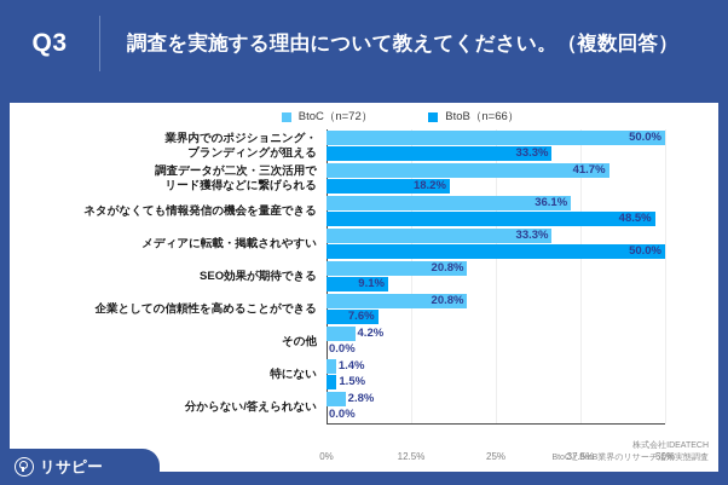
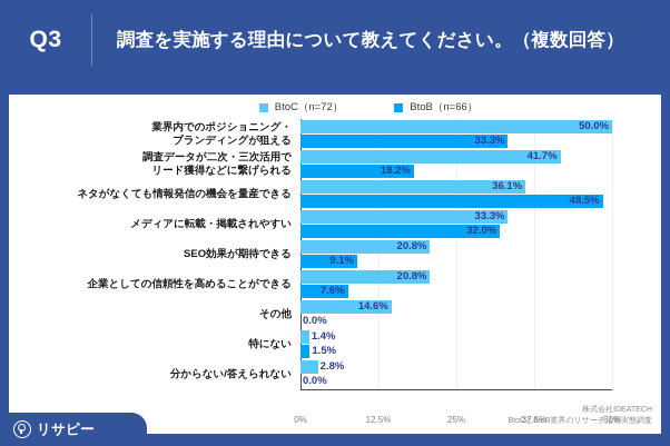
BtoB（n=66）/メディアに転載・掲載されやすい: 50.0% -> 32.0%
BtoC（n=72）/その他: 4.2% -> 14.6%
